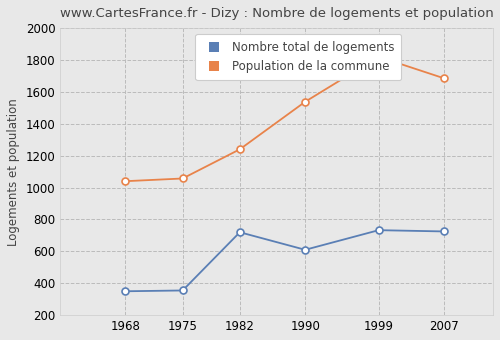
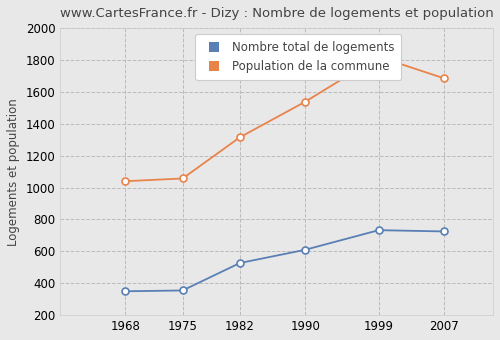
Nombre total de logements/1982: 720 -> 530
Population de la commune/1982: 1240 -> 1320
